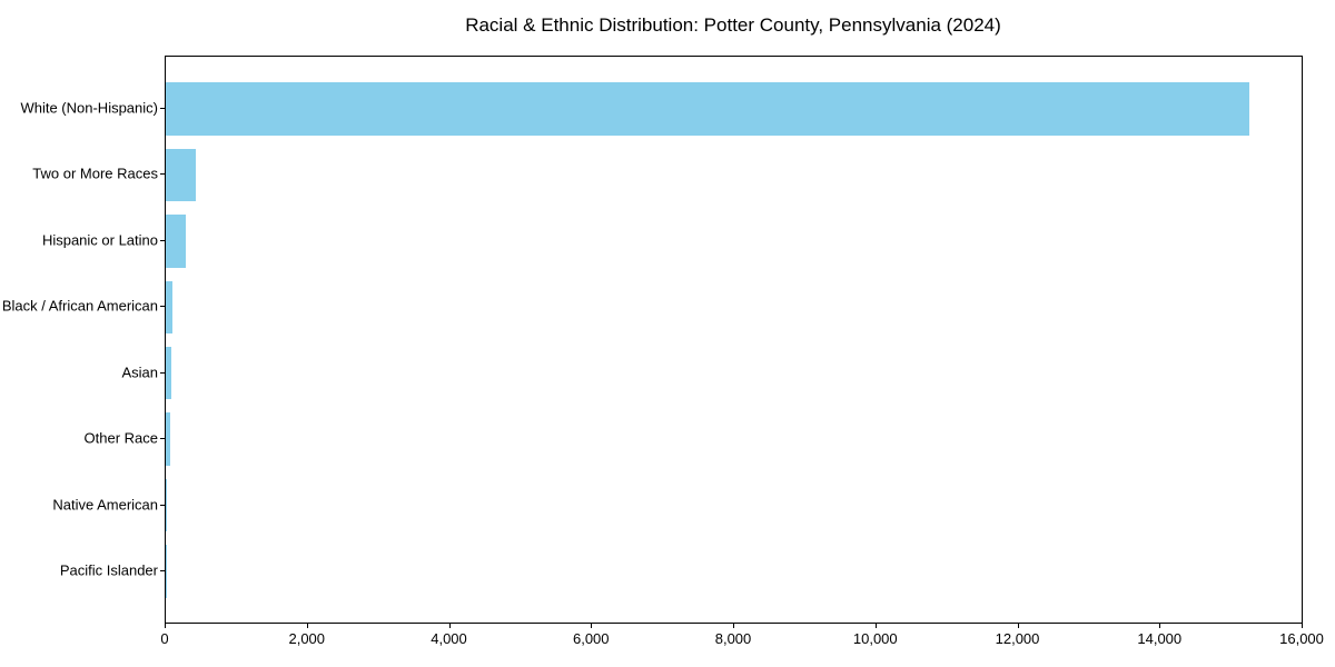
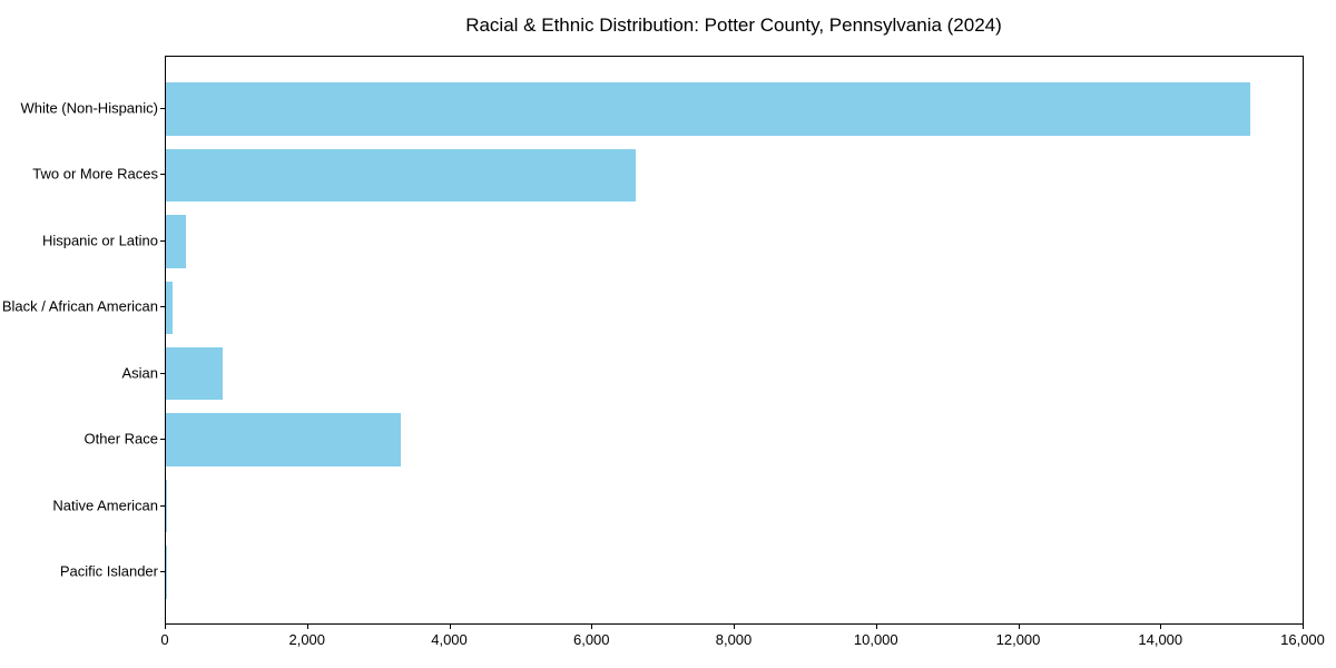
Two or More Races: 400 -> 6600
Asian: 100 -> 800
Other Race: 100 -> 3300
